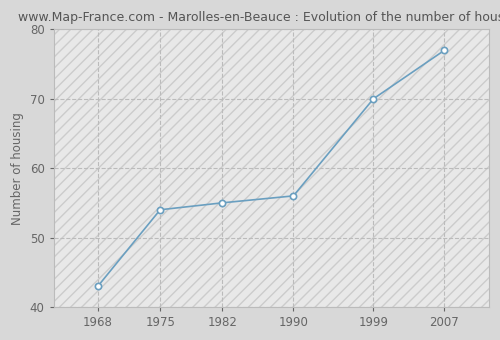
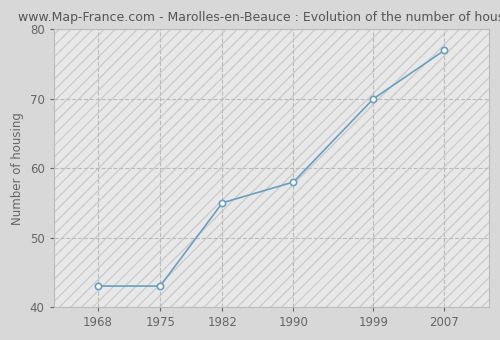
1975: 54 -> 43
1990: 56 -> 58
